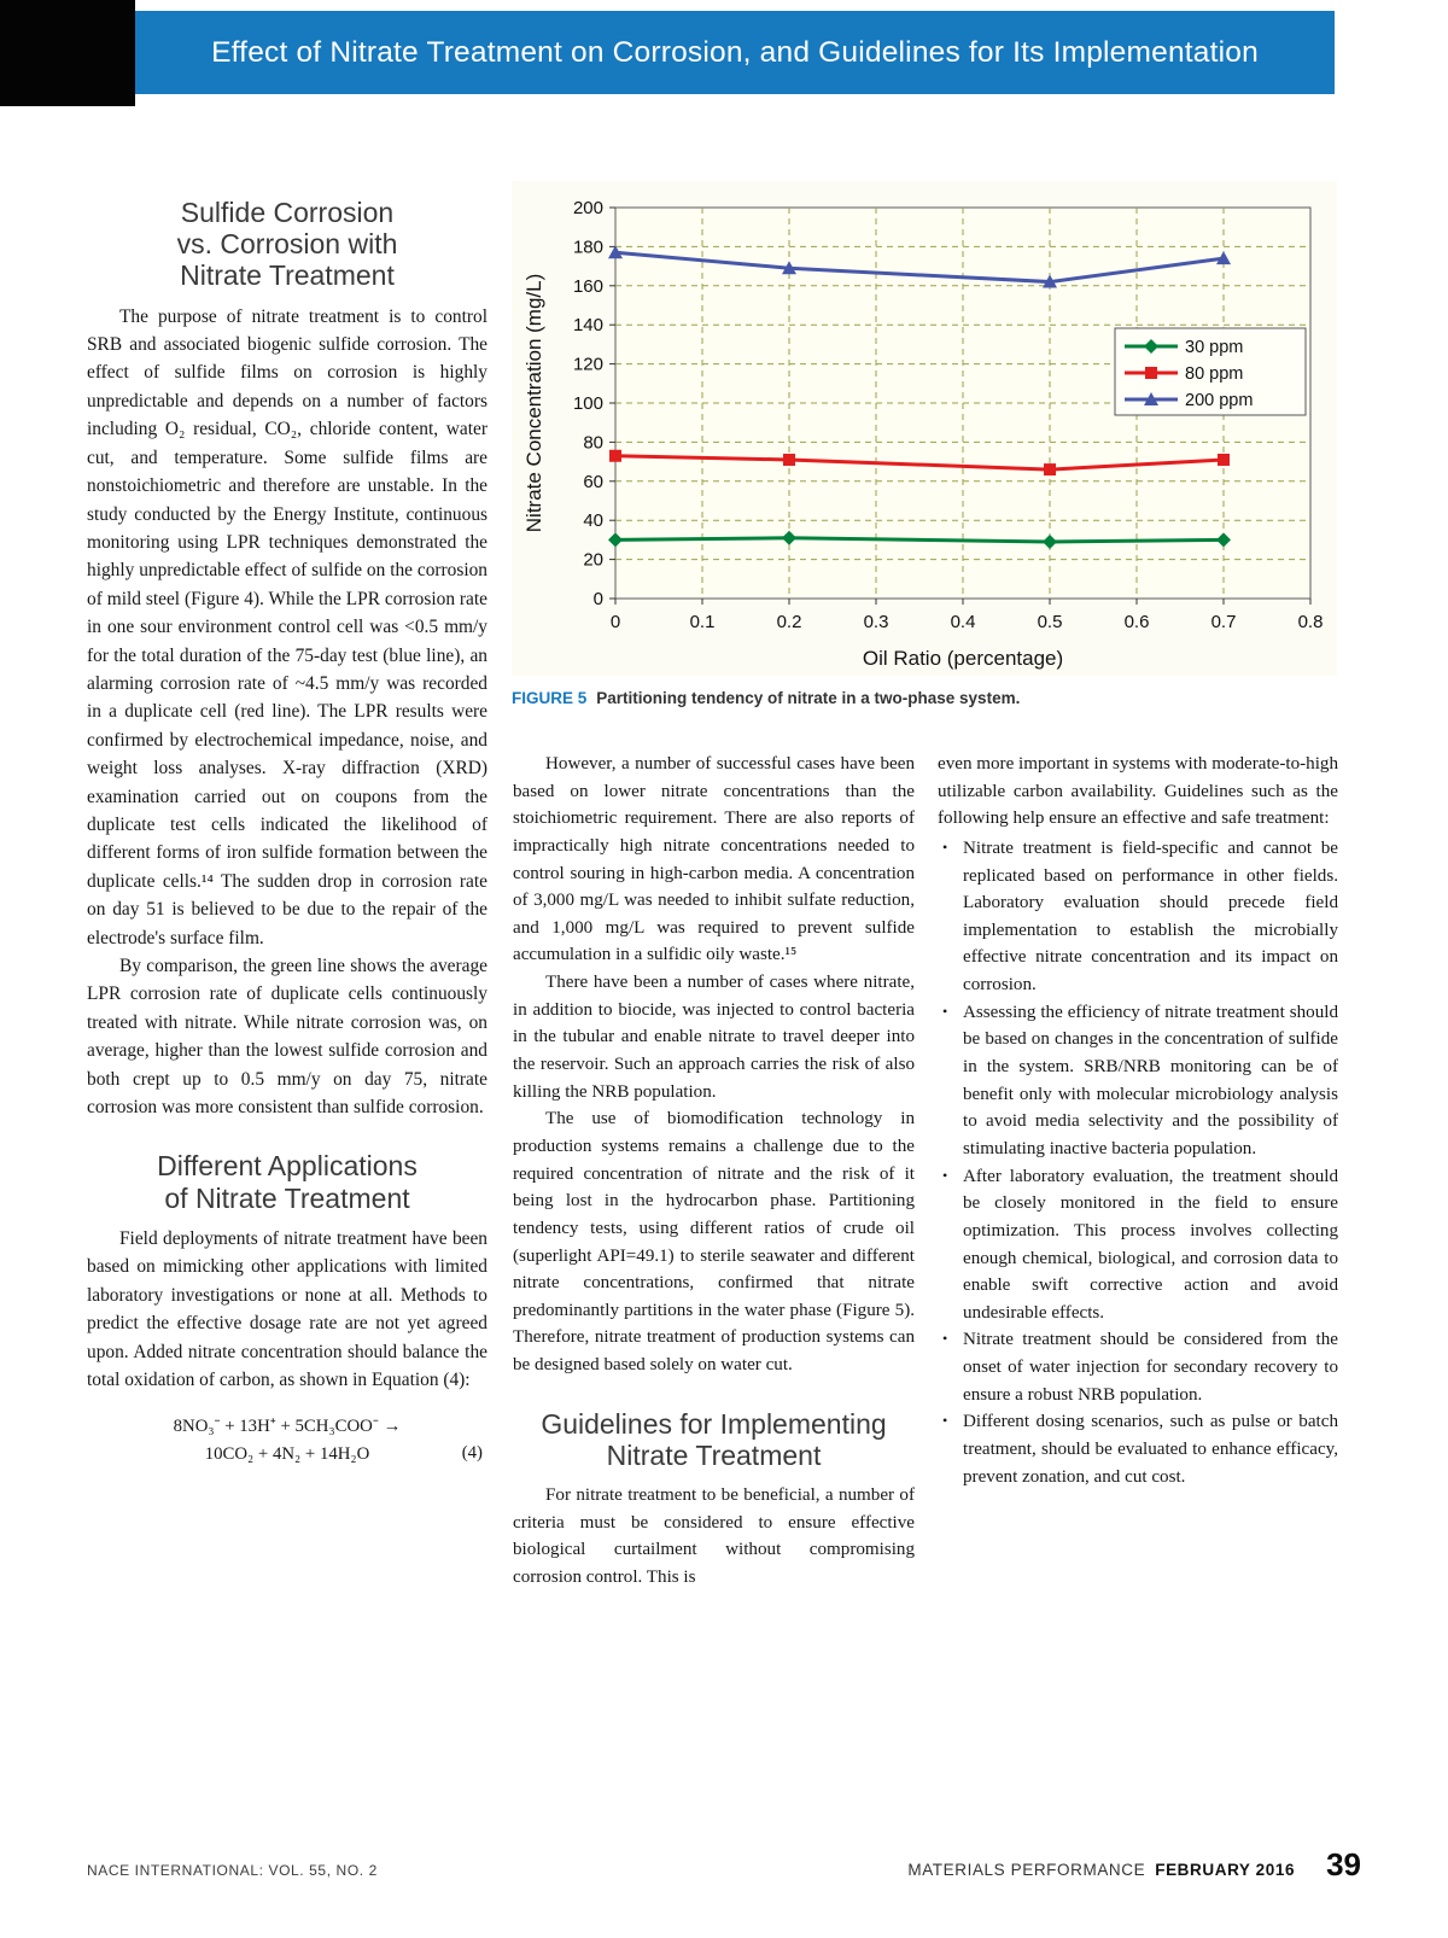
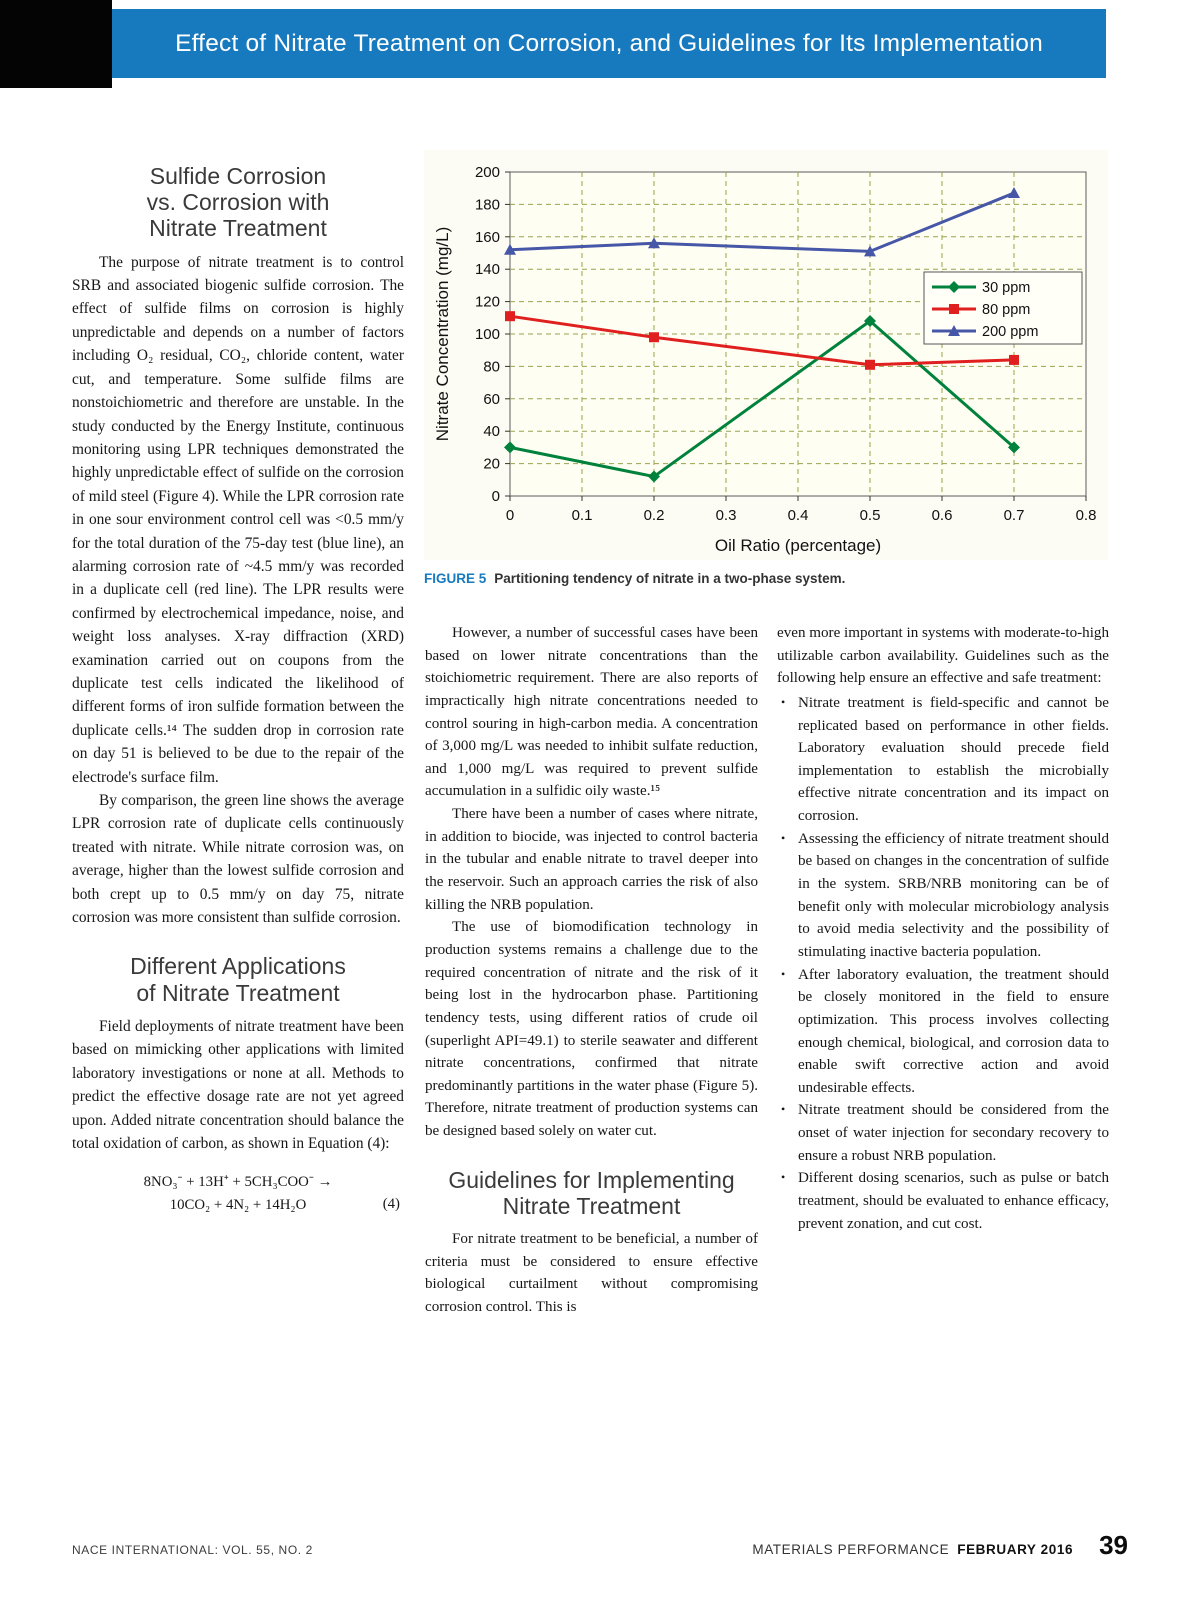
80 ppm/0: 73 -> 111
200 ppm/0: 177 -> 152
30 ppm/0.2: 31 -> 12
80 ppm/0.2: 71 -> 98
200 ppm/0.2: 169 -> 156
30 ppm/0.5: 29 -> 108
80 ppm/0.5: 66 -> 81
200 ppm/0.5: 162 -> 151
80 ppm/0.7: 71 -> 84
200 ppm/0.7: 174 -> 187
